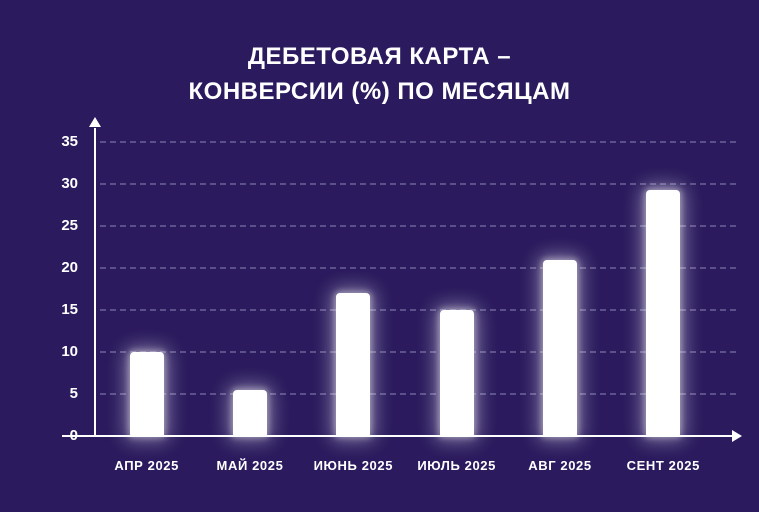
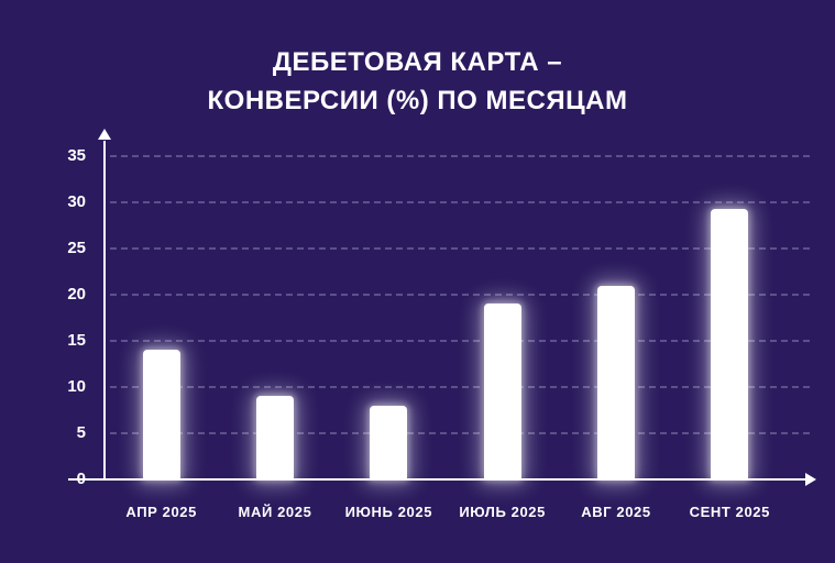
АПР 2025: 10 -> 14
МАЙ 2025: 6 -> 9
ИЮНЬ 2025: 17 -> 8
ИЮЛЬ 2025: 15 -> 19
